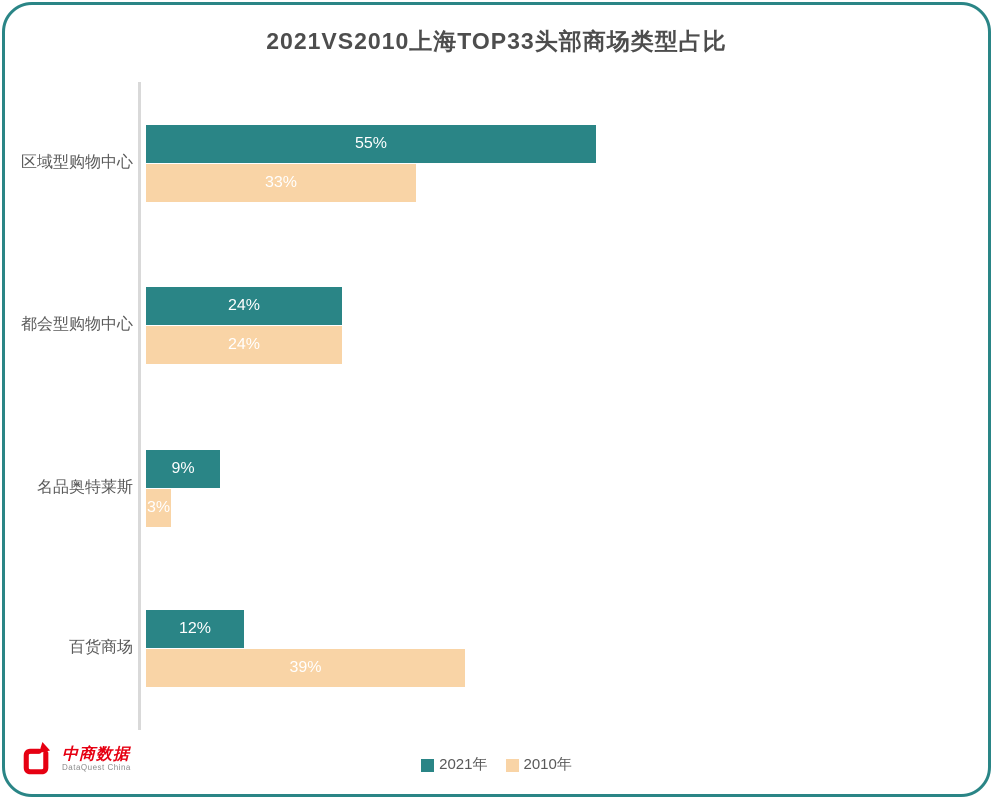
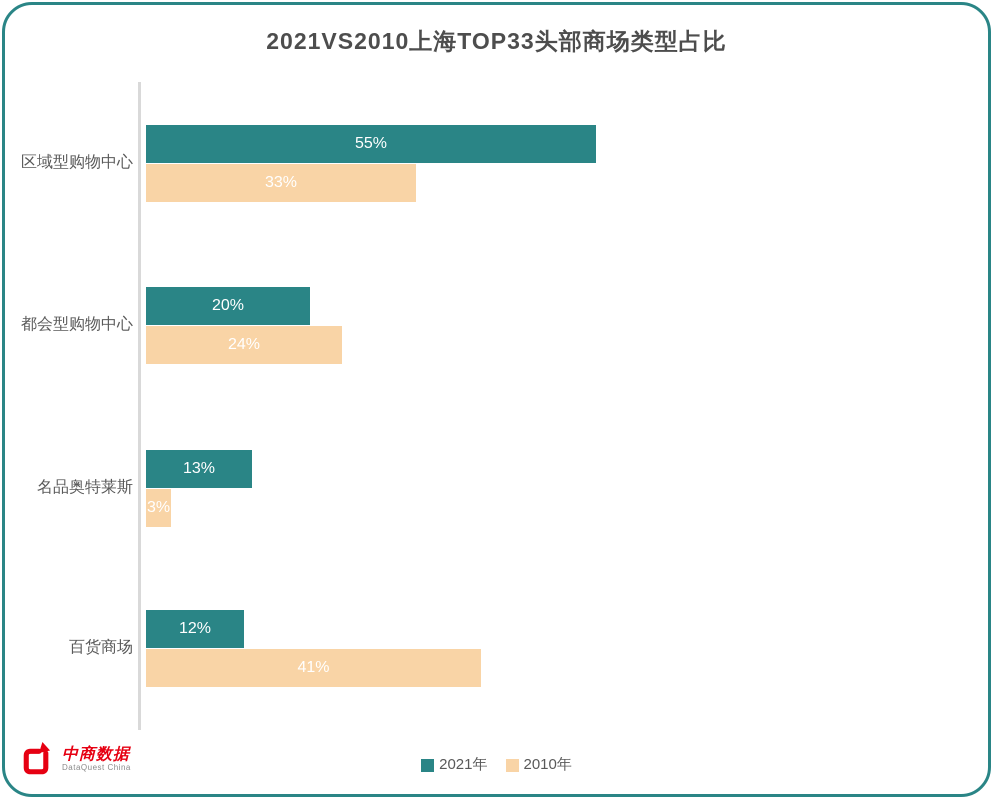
2021年/都会型购物中心: 24% -> 20%
2021年/名品奥特莱斯: 9% -> 13%
2010年/百货商场: 39% -> 41%
